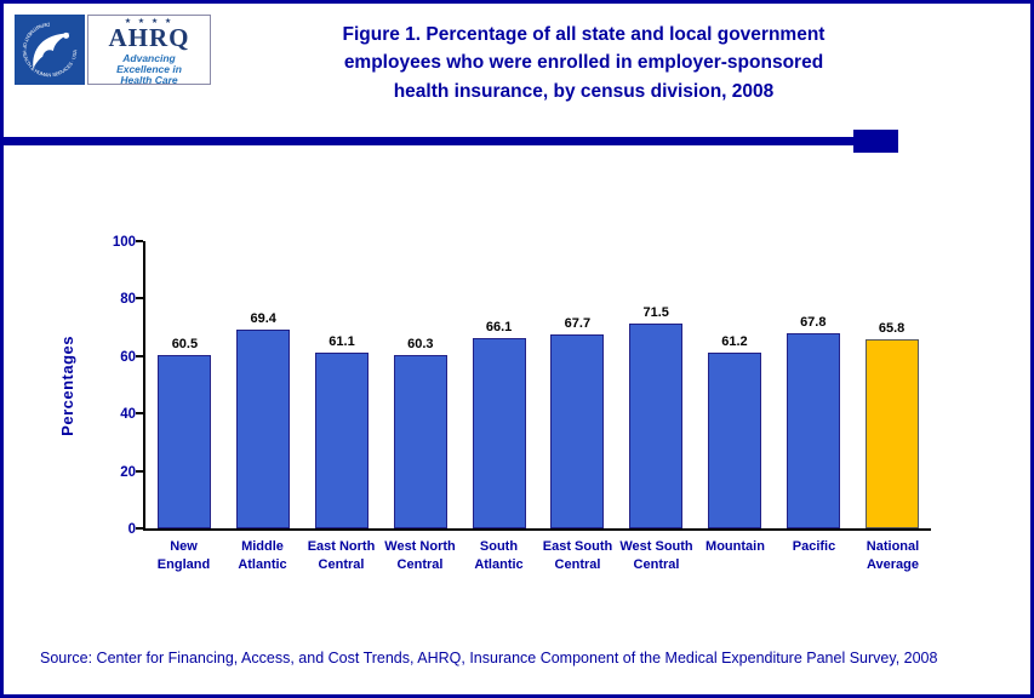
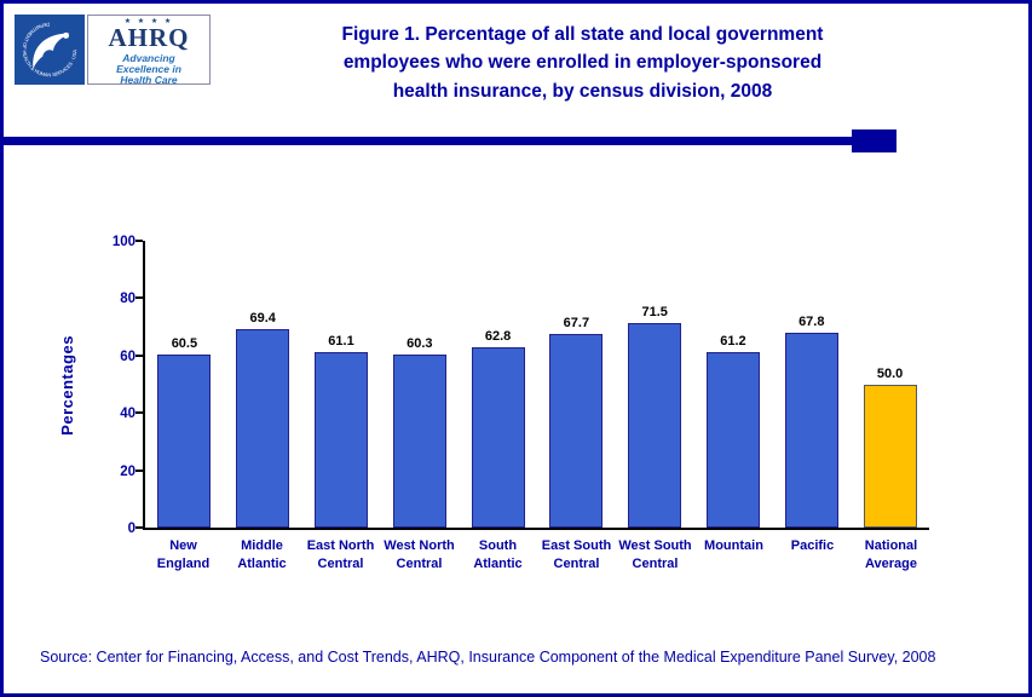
South Atlantic: 66.1 -> 62.8
National Average: 65.8 -> 50.0
